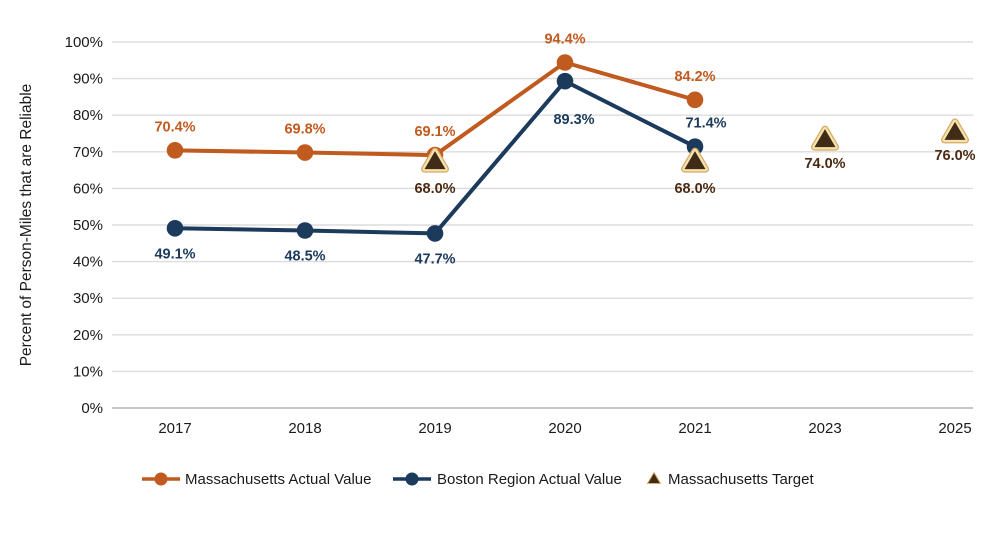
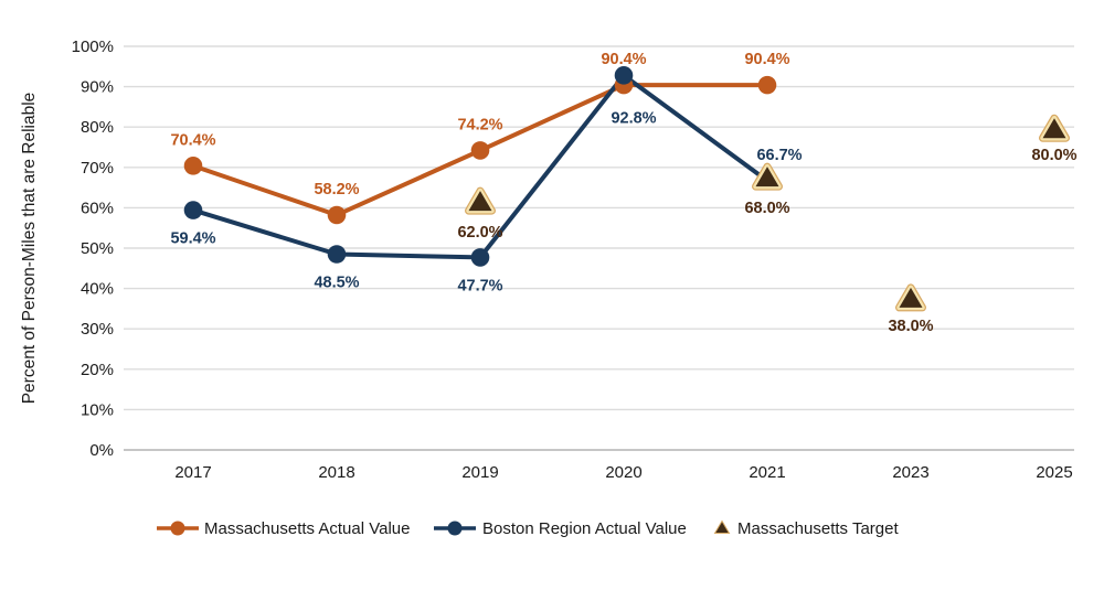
Boston Region Actual Value/2017: 49.1% -> 59.4%
Massachusetts Actual Value/2018: 69.8% -> 58.2%
Massachusetts Actual Value/2019: 69.1% -> 74.2%
Massachusetts Target/2019: 68.0% -> 62.0%
Massachusetts Actual Value/2020: 94.4% -> 90.4%
Boston Region Actual Value/2020: 89.3% -> 92.8%
Massachusetts Actual Value/2021: 84.2% -> 90.4%
Boston Region Actual Value/2021: 71.4% -> 66.7%
Massachusetts Target/2023: 74.0% -> 38.0%
Massachusetts Target/2025: 76.0% -> 80.0%
